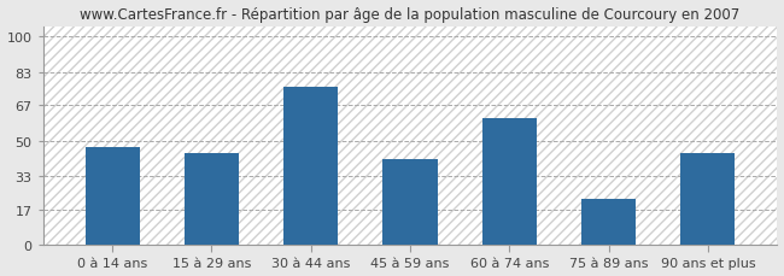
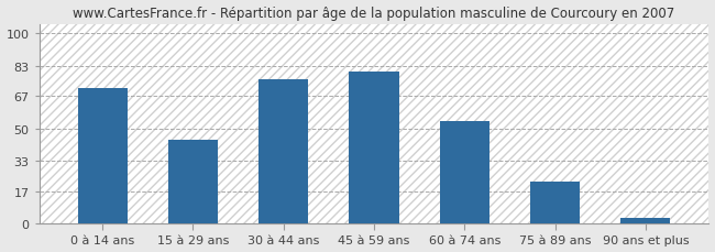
0 à 14 ans: 47 -> 71
45 à 59 ans: 41 -> 80
60 à 74 ans: 61 -> 54
90 ans et plus: 44 -> 3
